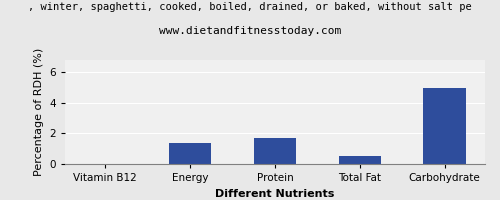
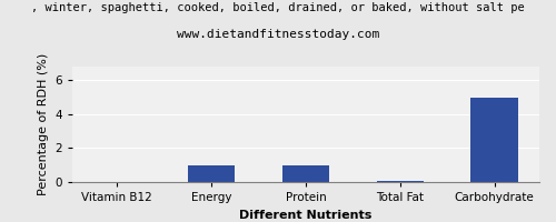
Energy: 1.4 -> 1.0
Protein: 1.7 -> 1.0
Total Fat: 0.5 -> 0.1
